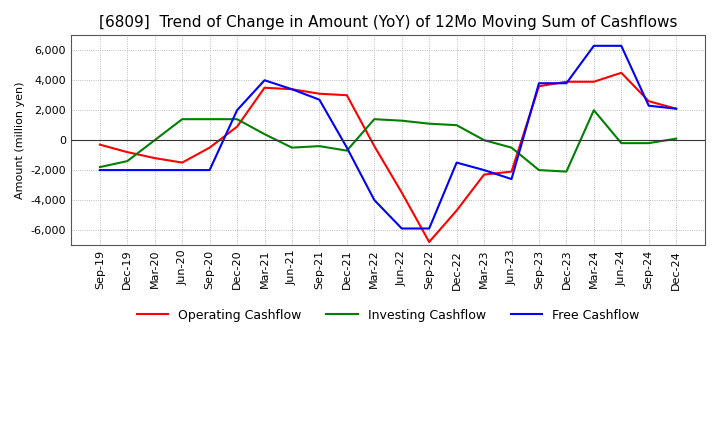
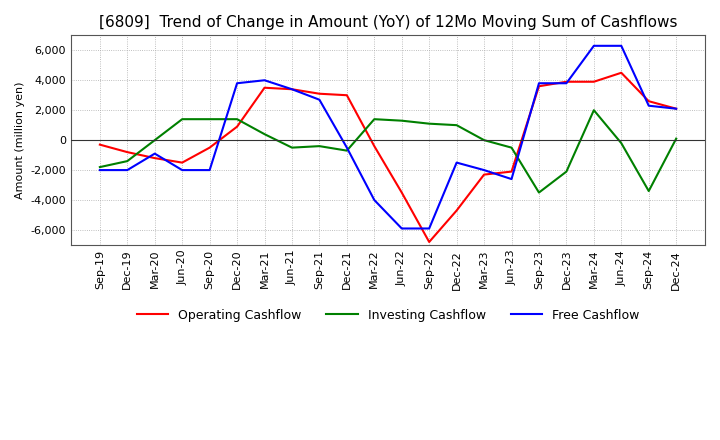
Free Cashflow/Mar-20: -2,000 -> -900
Free Cashflow/Dec-20: 2,000 -> 3,800
Investing Cashflow/Sep-23: -2,000 -> -3,500
Investing Cashflow/Sep-24: -200 -> -3,400
